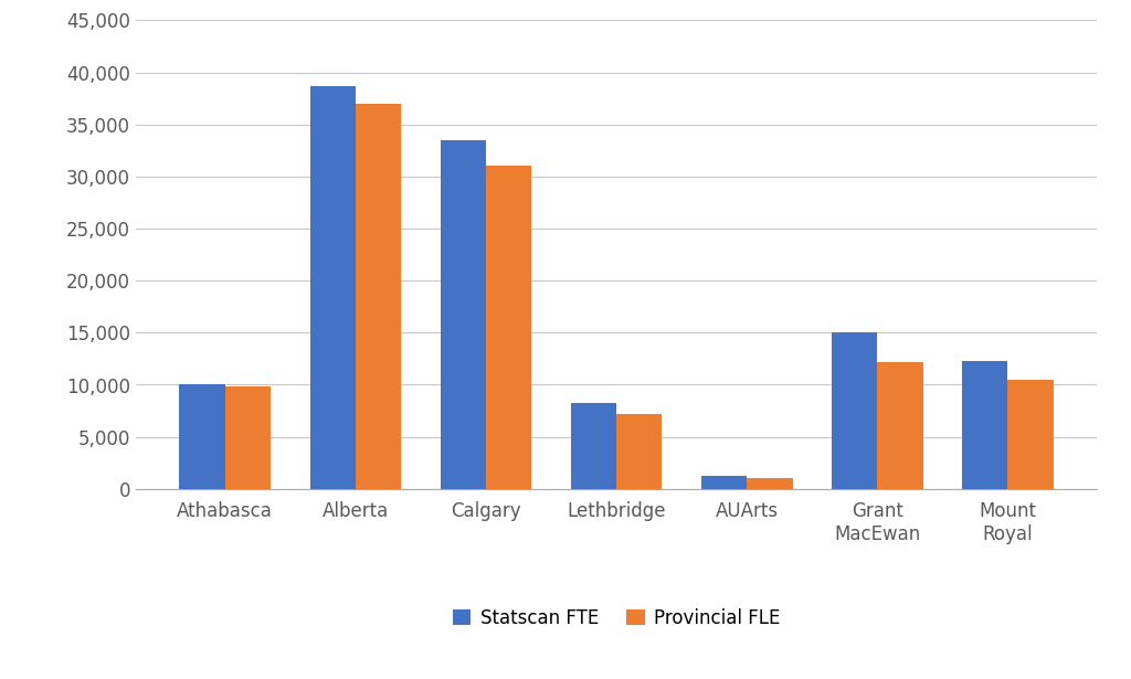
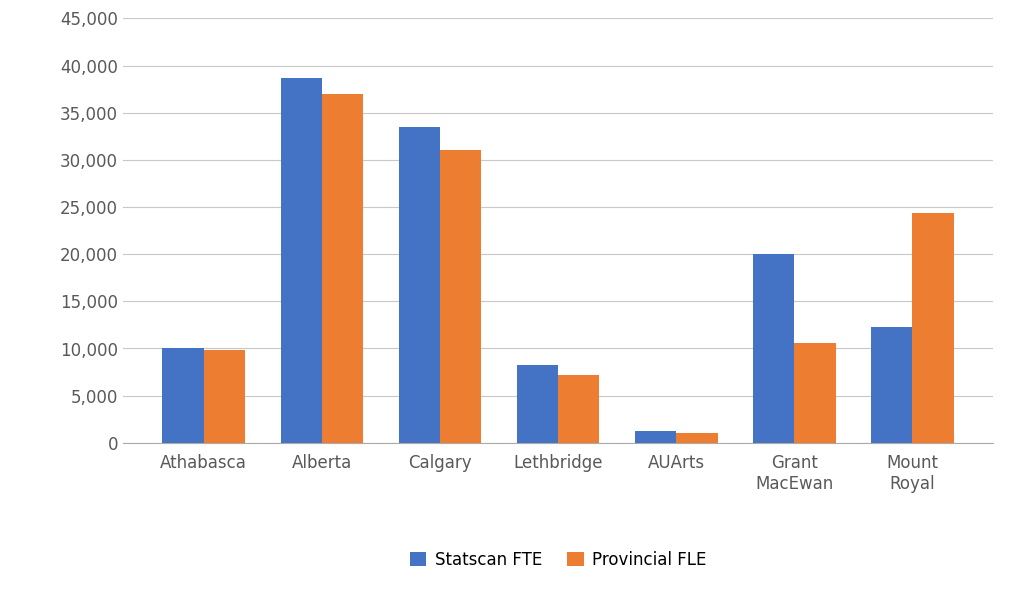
Statscan FTE/Grant MacEwan: 15,000 -> 20,000
Provincial FLE/Grant MacEwan: 12,200 -> 10,600
Provincial FLE/Mount Royal: 10,500 -> 24,400
